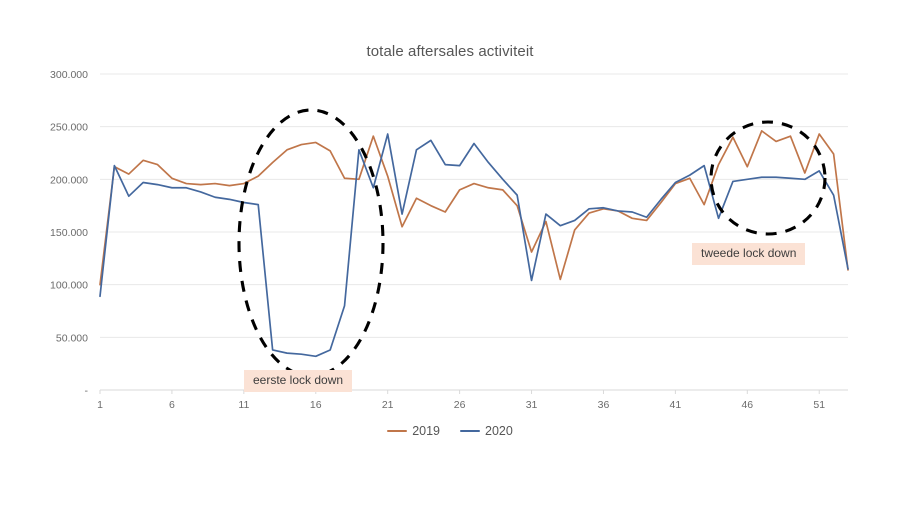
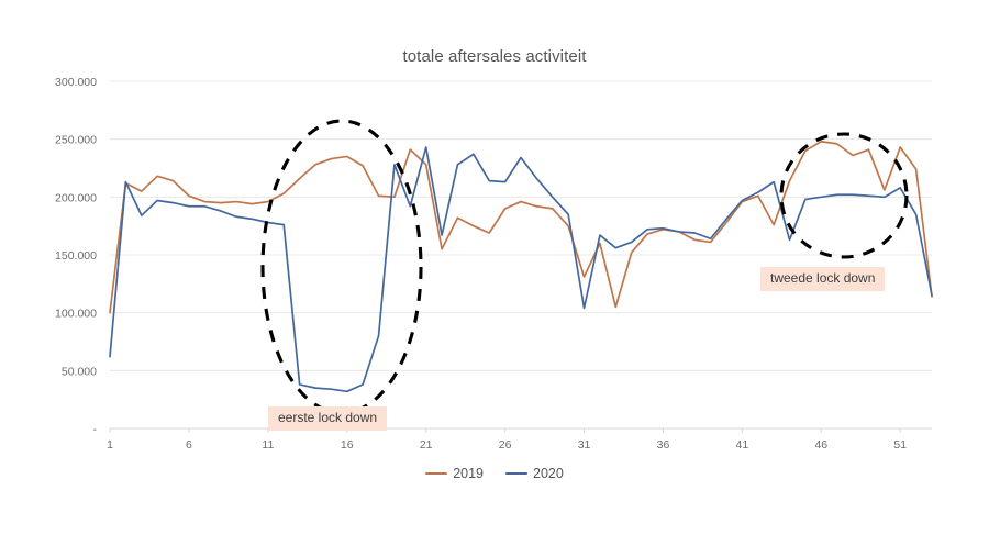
2020/1: 89000 -> 62000
2019/21: 203000 -> 228000
2019/46: 212000 -> 248000
